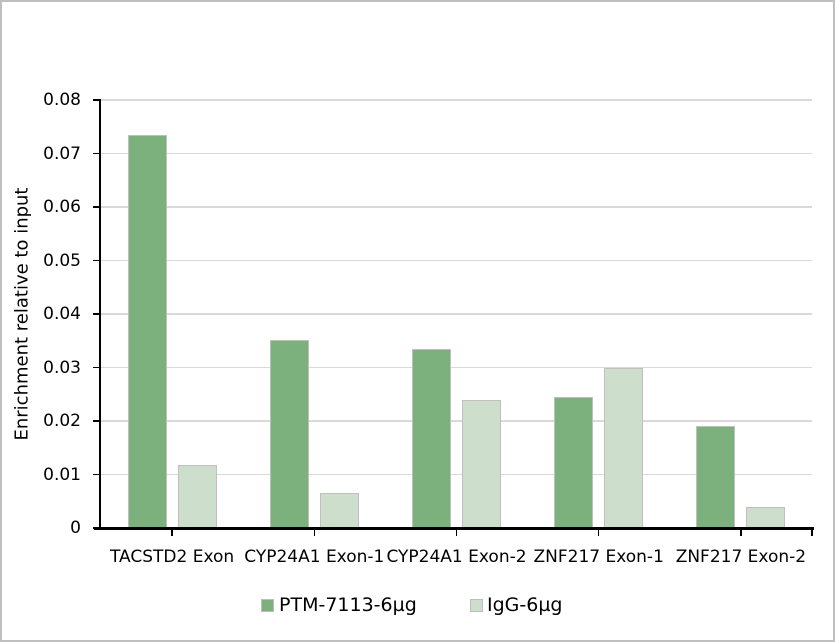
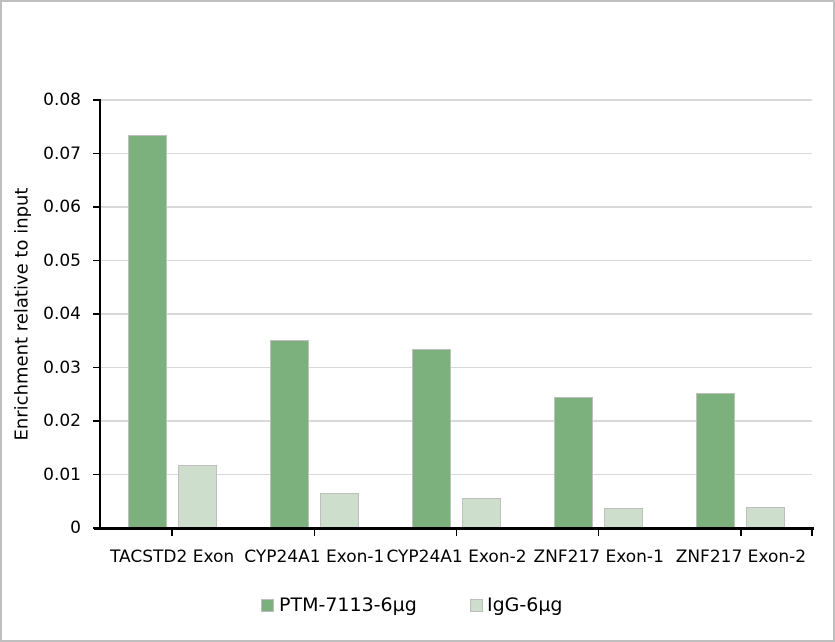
IgG-6µg/CYP24A1 Exon-2: 0.024 -> 0.006
IgG-6µg/ZNF217 Exon-1: 0.030 -> 0.004
PTM-7113-6µg/ZNF217 Exon-2: 0.019 -> 0.025
